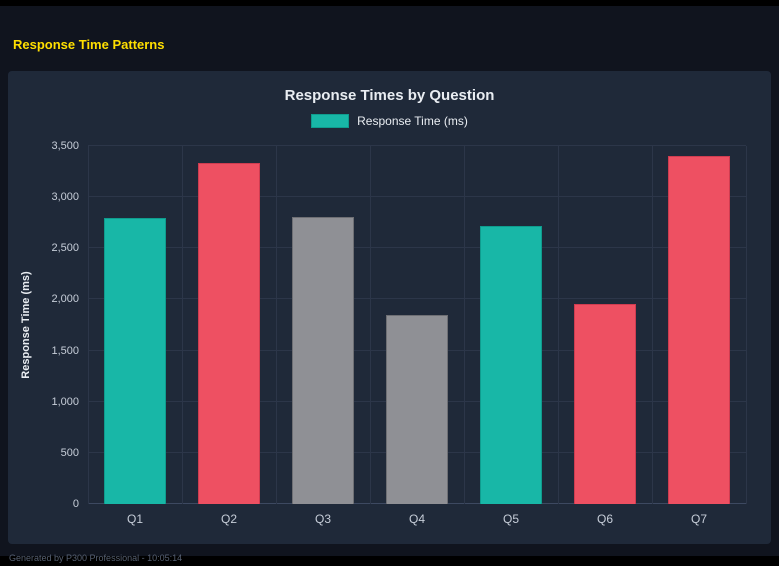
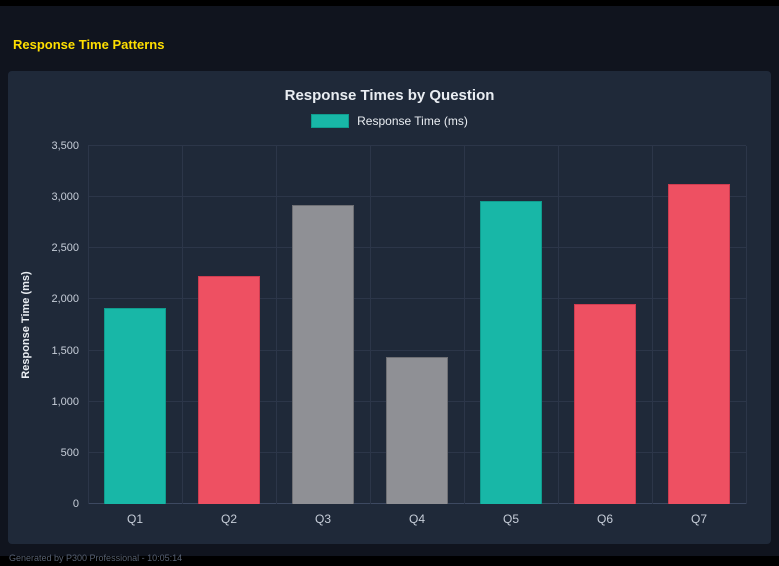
Q1: 2800 -> 1920
Q2: 3330 -> 2230
Q3: 2810 -> 2920
Q4: 1850 -> 1440
Q5: 2720 -> 2960
Q7: 3400 -> 3130
